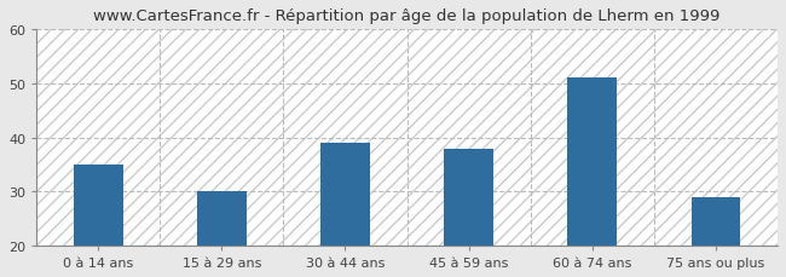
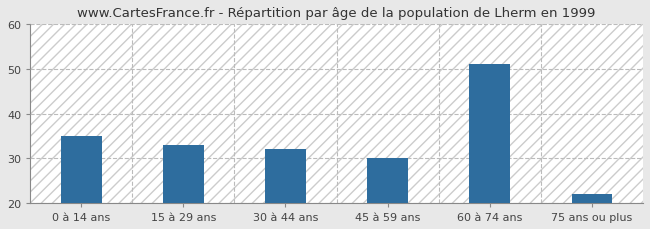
15 à 29 ans: 30 -> 33
30 à 44 ans: 39 -> 32
45 à 59 ans: 38 -> 30
75 ans ou plus: 29 -> 22
